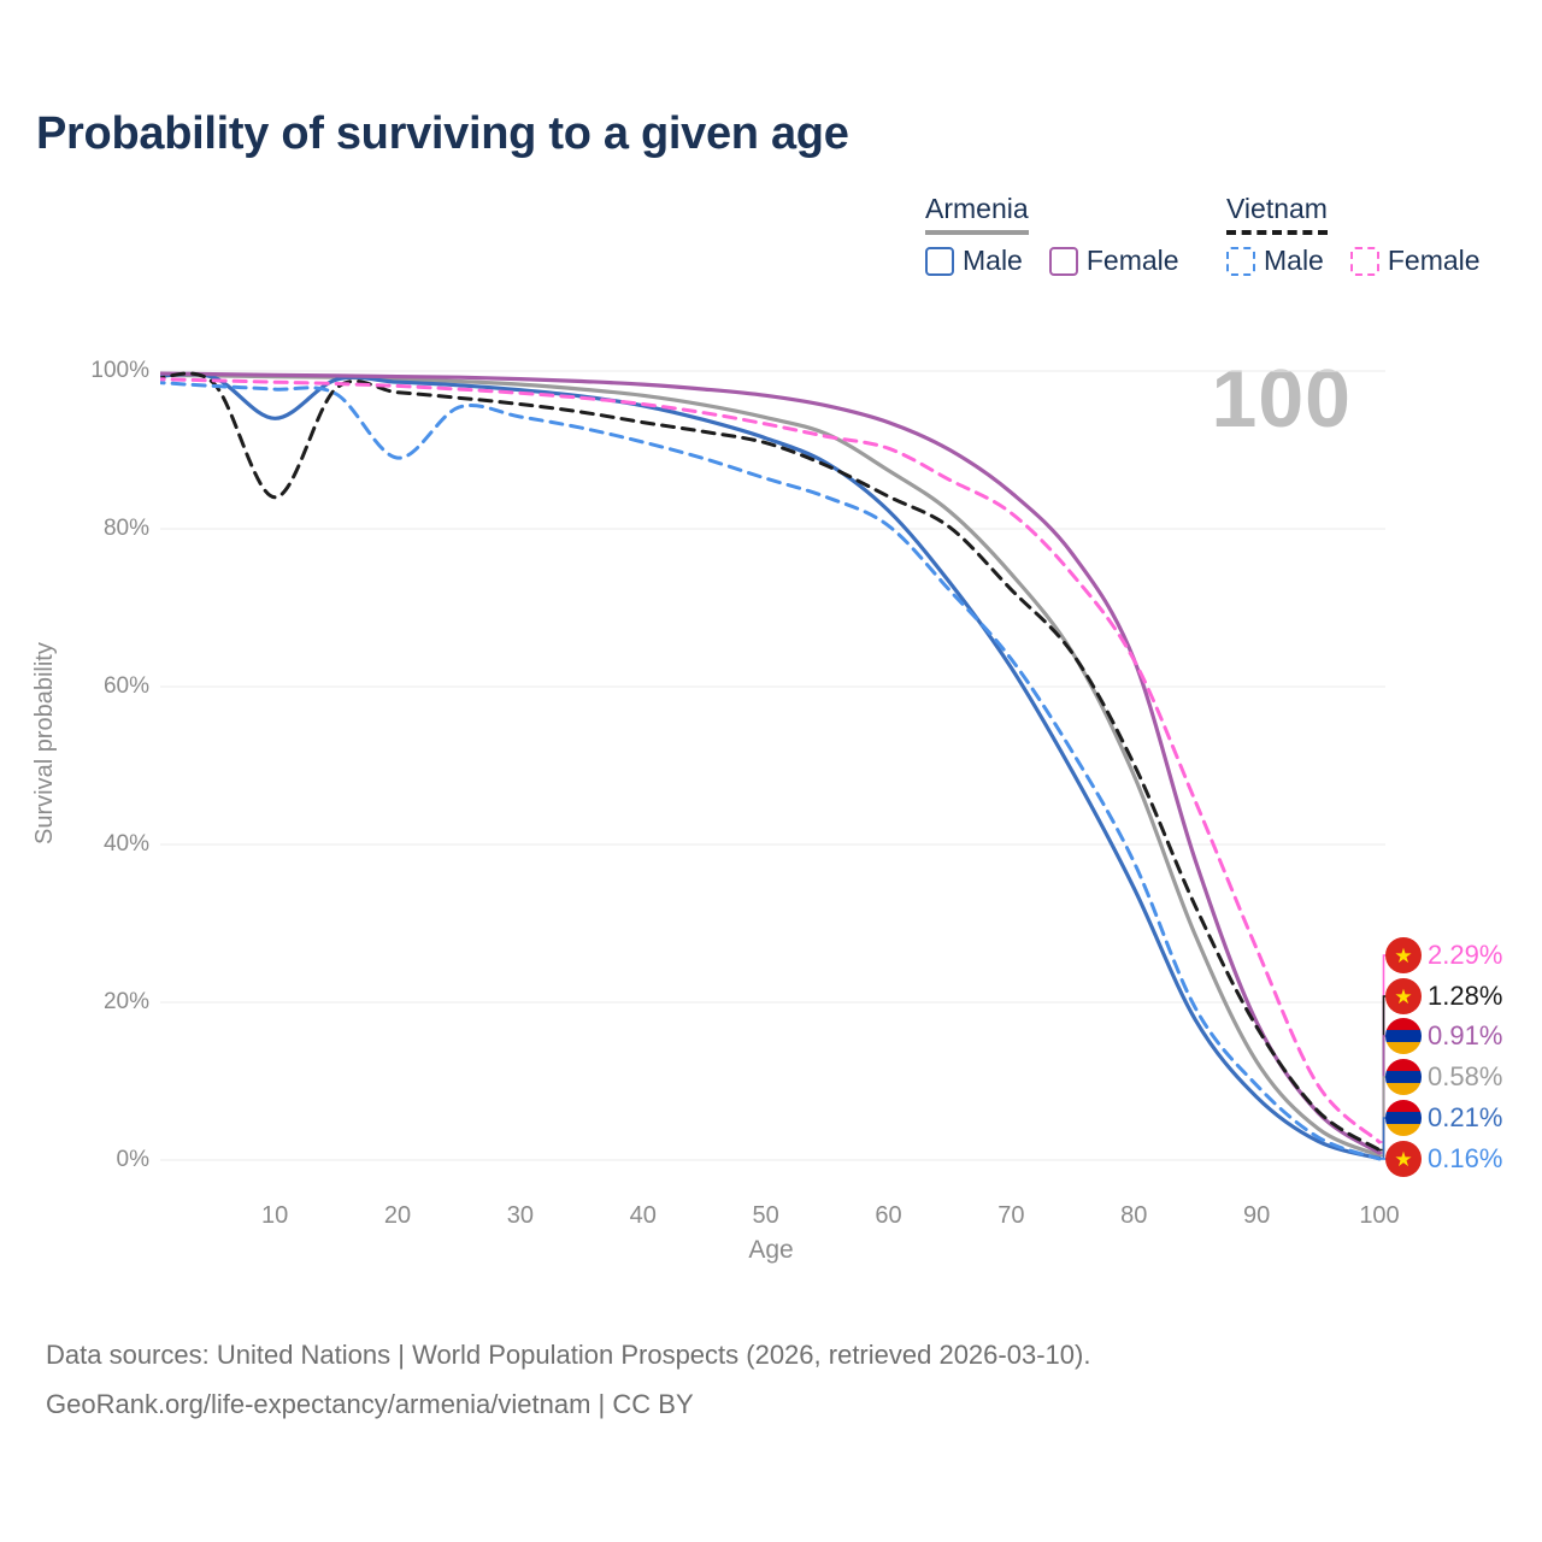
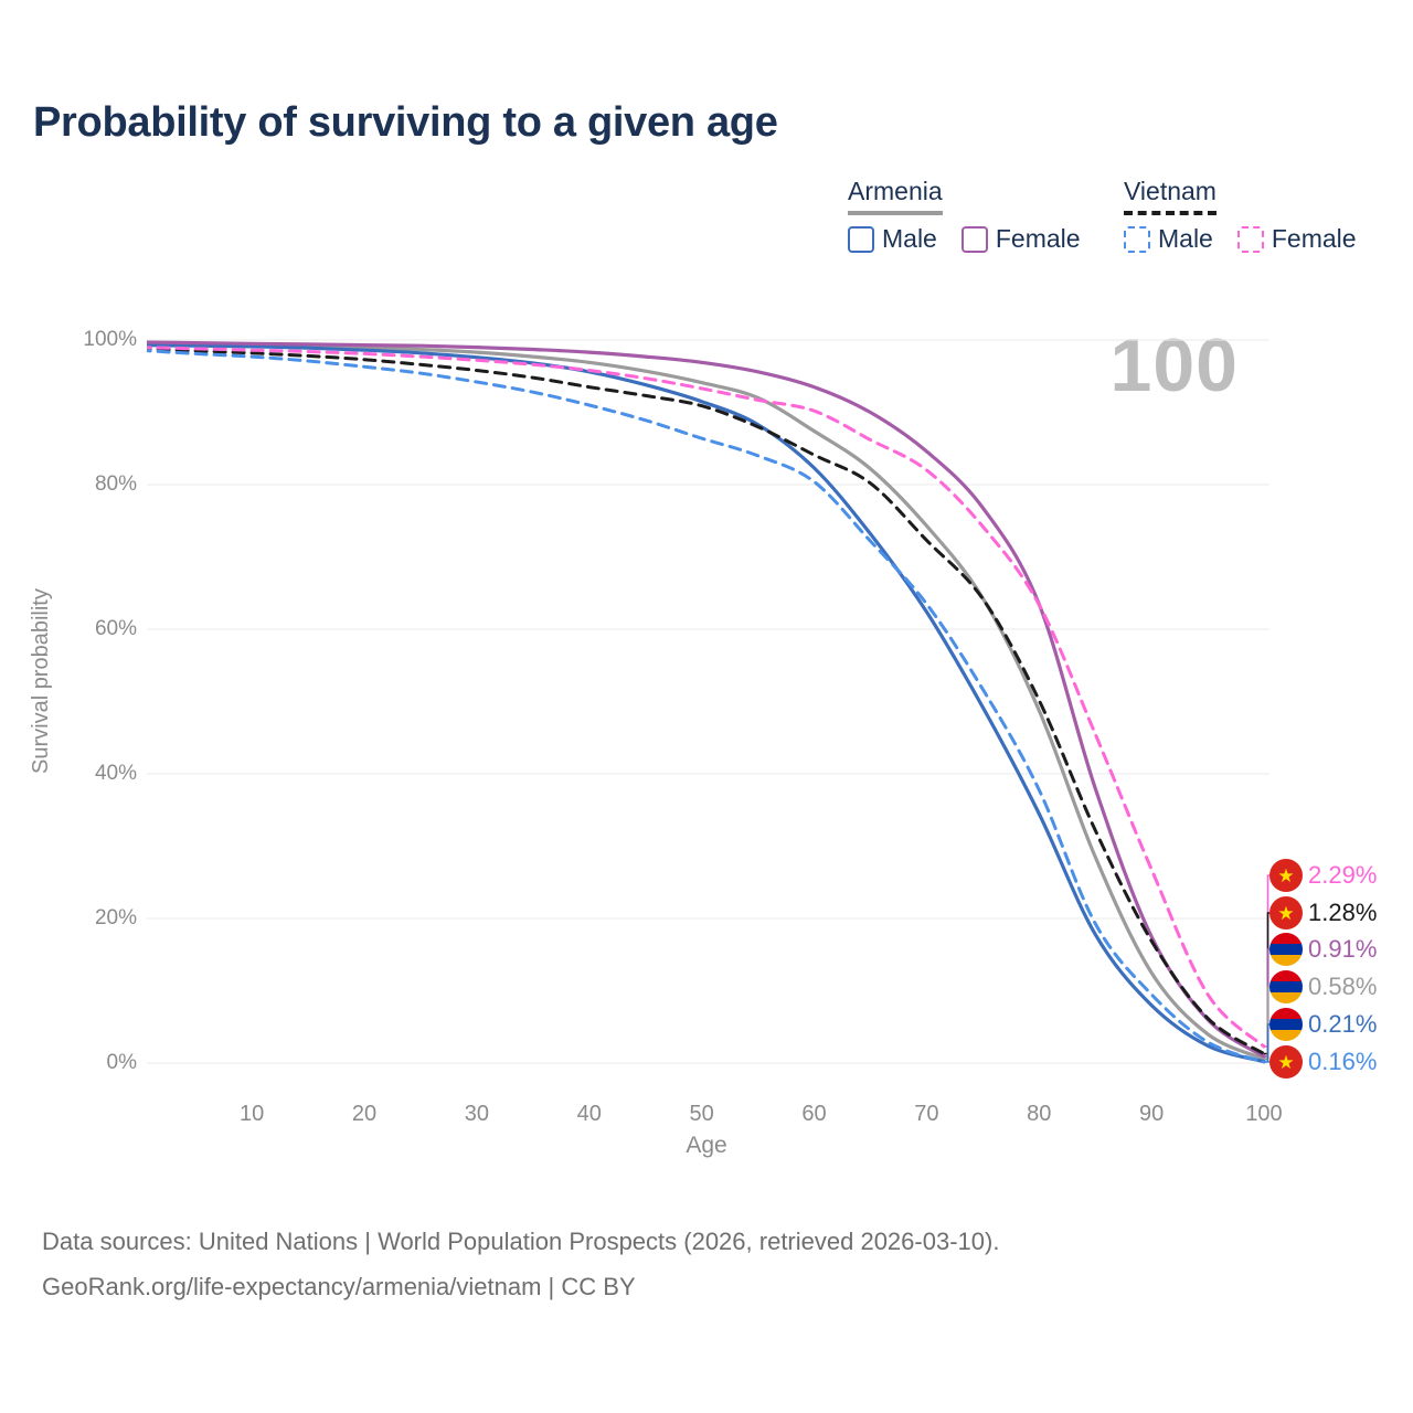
Armenia Male/10: 94% -> 99%
Vietnam/10: 84% -> 98%
Vietnam Male/20: 89% -> 96%
